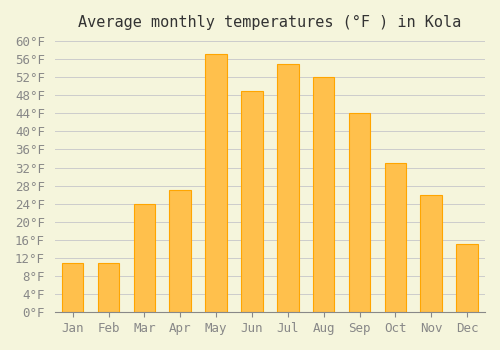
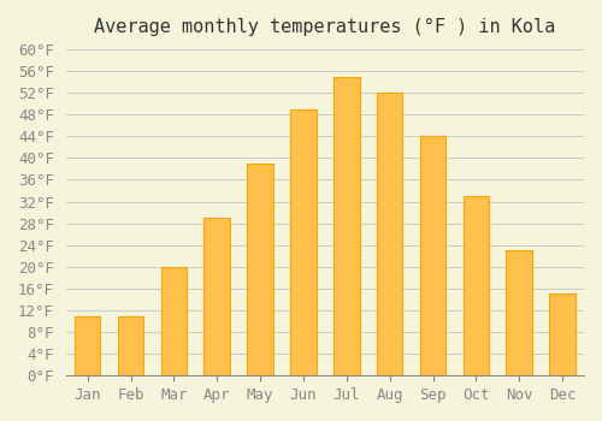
Mar: 24°F -> 20°F
Apr: 27°F -> 29°F
May: 57°F -> 39°F
Nov: 26°F -> 23°F
